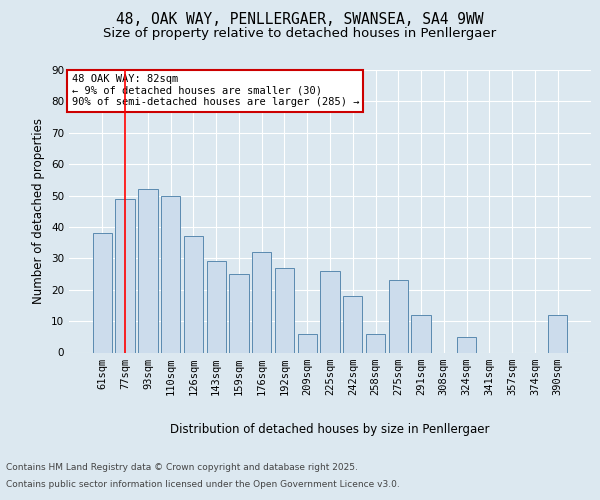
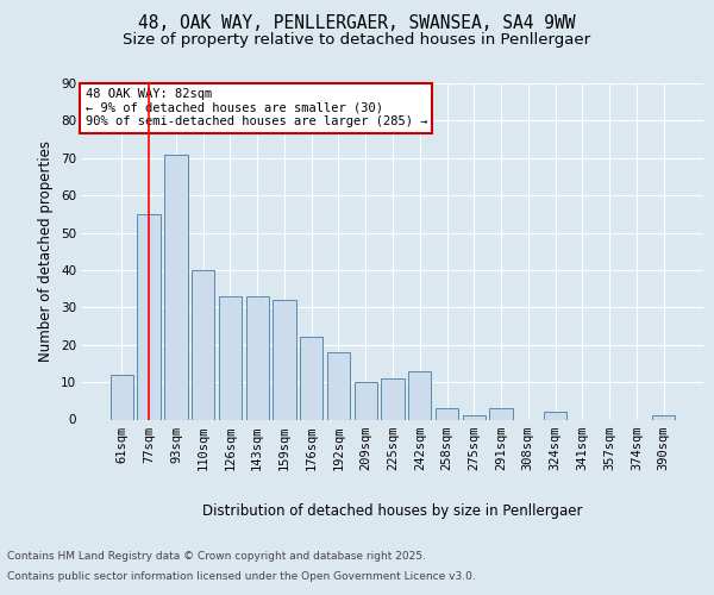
61sqm: 38 -> 12
77sqm: 49 -> 55
93sqm: 52 -> 71
110sqm: 50 -> 40
126sqm: 37 -> 33
143sqm: 29 -> 33
159sqm: 25 -> 32
176sqm: 32 -> 22
192sqm: 27 -> 18
209sqm: 6 -> 10
225sqm: 26 -> 11
242sqm: 18 -> 13
258sqm: 6 -> 3
275sqm: 23 -> 1
291sqm: 12 -> 3
324sqm: 5 -> 2
390sqm: 12 -> 1
